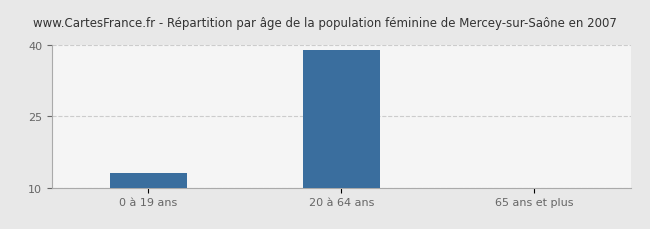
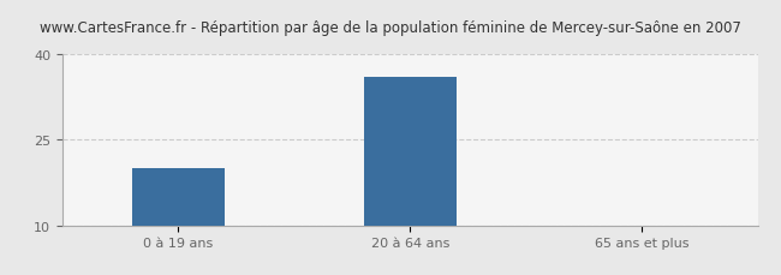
0 à 19 ans: 13 -> 20
20 à 64 ans: 39 -> 36
